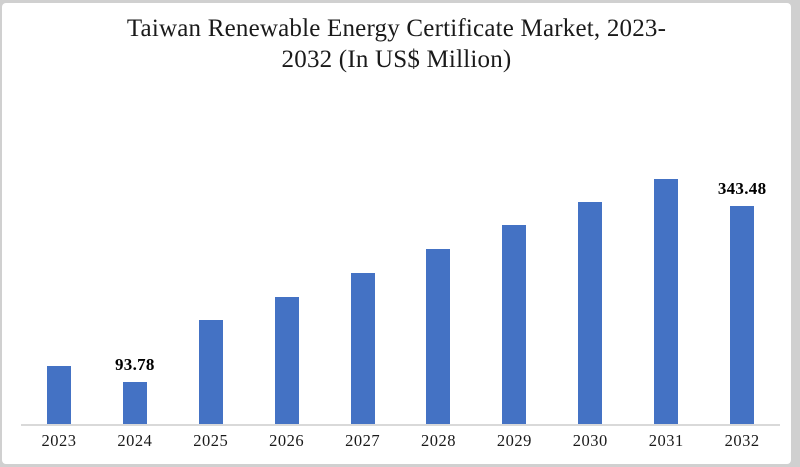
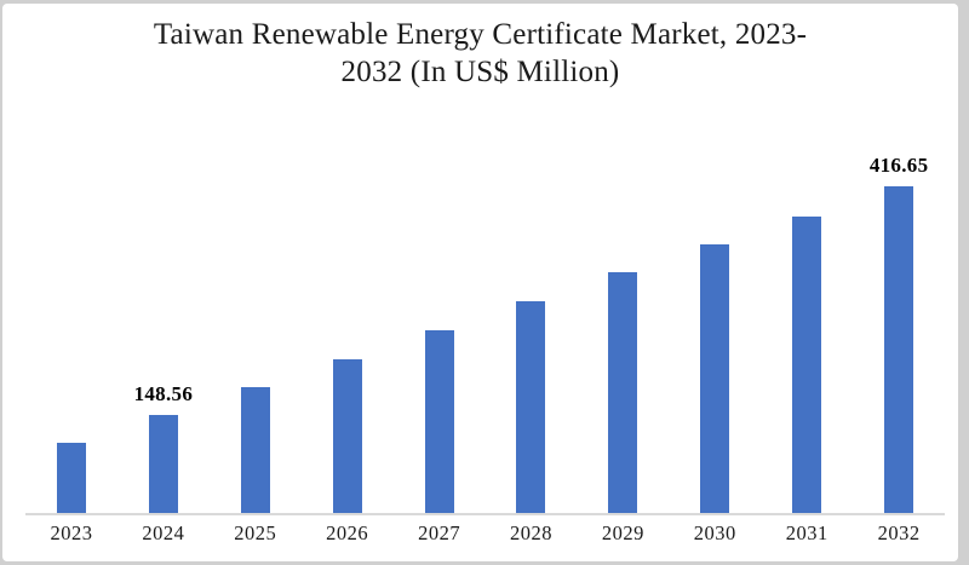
2024: 93.78 -> 148.56
2032: 343.48 -> 416.65
